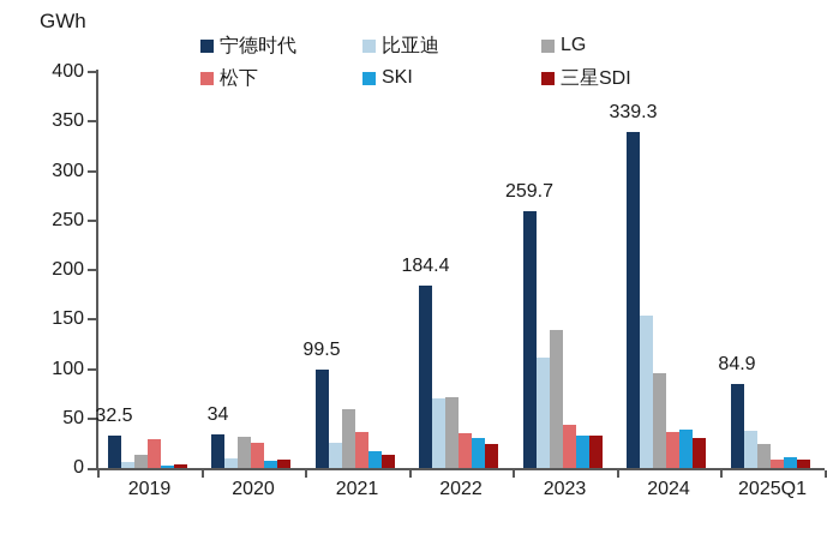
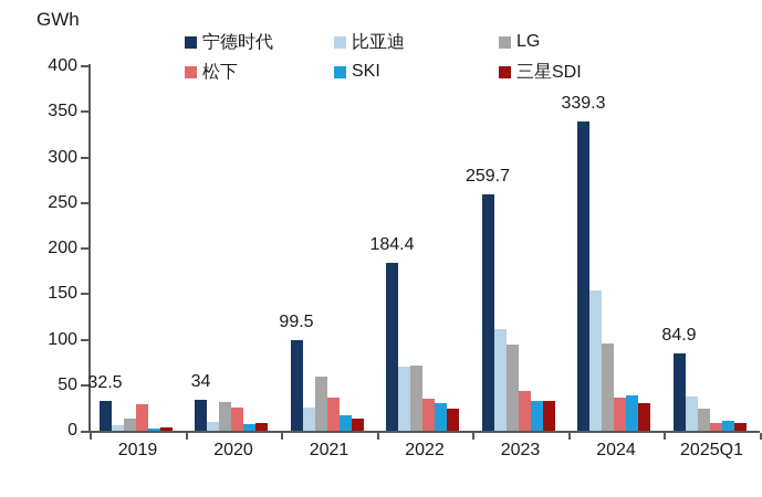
LG/2023: 140 -> 100
